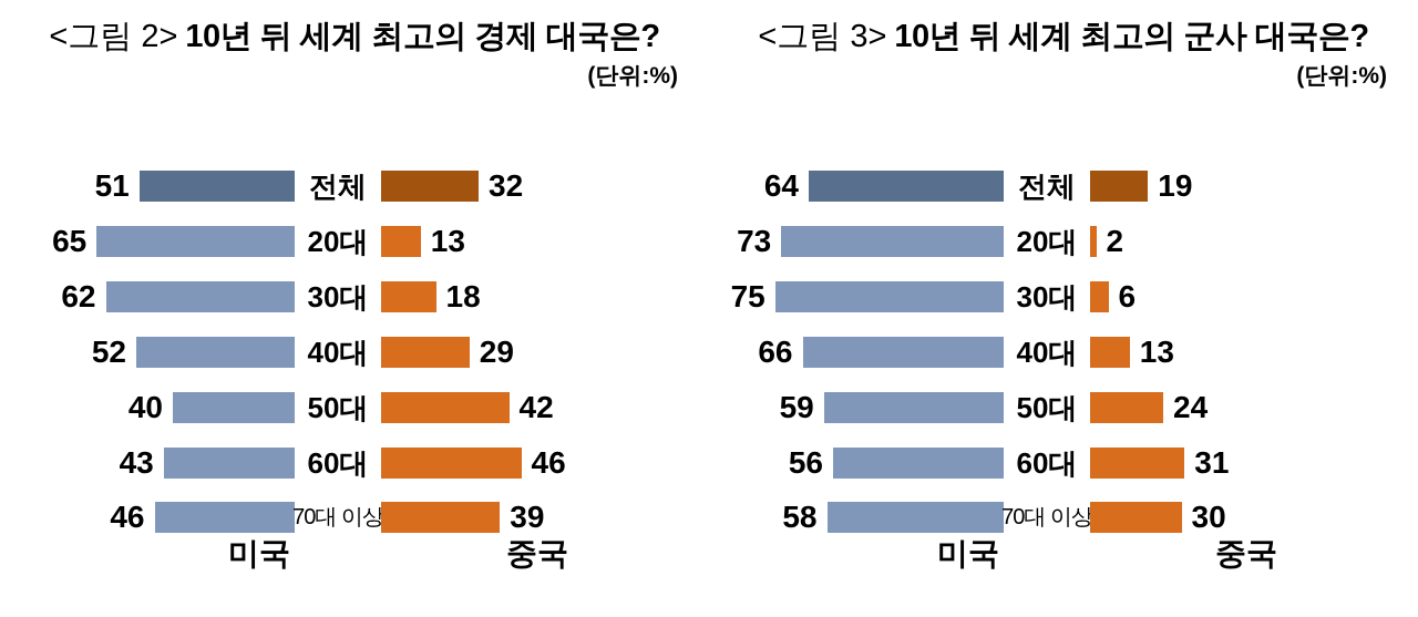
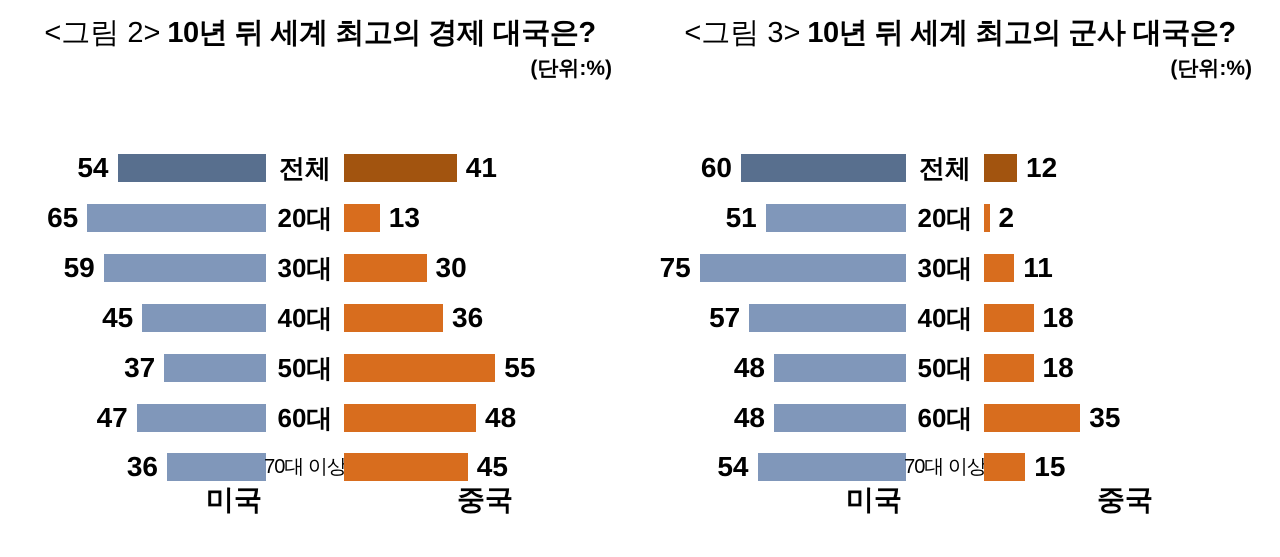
10년 뒤 세계 최고의 경제 대국은?/미국/전체: 51 -> 54
10년 뒤 세계 최고의 경제 대국은?/중국/전체: 32 -> 41
10년 뒤 세계 최고의 경제 대국은?/미국/30대: 62 -> 59
10년 뒤 세계 최고의 경제 대국은?/중국/30대: 18 -> 30
10년 뒤 세계 최고의 경제 대국은?/미국/40대: 52 -> 45
10년 뒤 세계 최고의 경제 대국은?/중국/40대: 29 -> 36
10년 뒤 세계 최고의 경제 대국은?/미국/50대: 40 -> 37
10년 뒤 세계 최고의 경제 대국은?/중국/50대: 42 -> 55
10년 뒤 세계 최고의 경제 대국은?/미국/60대: 43 -> 47
10년 뒤 세계 최고의 경제 대국은?/중국/60대: 46 -> 48
10년 뒤 세계 최고의 경제 대국은?/미국/70대 이상: 46 -> 36
10년 뒤 세계 최고의 경제 대국은?/중국/70대 이상: 39 -> 45
10년 뒤 세계 최고의 군사 대국은?/미국/전체: 64 -> 60
10년 뒤 세계 최고의 군사 대국은?/중국/전체: 19 -> 12
10년 뒤 세계 최고의 군사 대국은?/미국/20대: 73 -> 51
10년 뒤 세계 최고의 군사 대국은?/중국/30대: 6 -> 11
10년 뒤 세계 최고의 군사 대국은?/미국/40대: 66 -> 57
10년 뒤 세계 최고의 군사 대국은?/중국/40대: 13 -> 18
10년 뒤 세계 최고의 군사 대국은?/미국/50대: 59 -> 48
10년 뒤 세계 최고의 군사 대국은?/중국/50대: 24 -> 18
10년 뒤 세계 최고의 군사 대국은?/미국/60대: 56 -> 48
10년 뒤 세계 최고의 군사 대국은?/중국/60대: 31 -> 35
10년 뒤 세계 최고의 군사 대국은?/미국/70대 이상: 58 -> 54
10년 뒤 세계 최고의 군사 대국은?/중국/70대 이상: 30 -> 15
